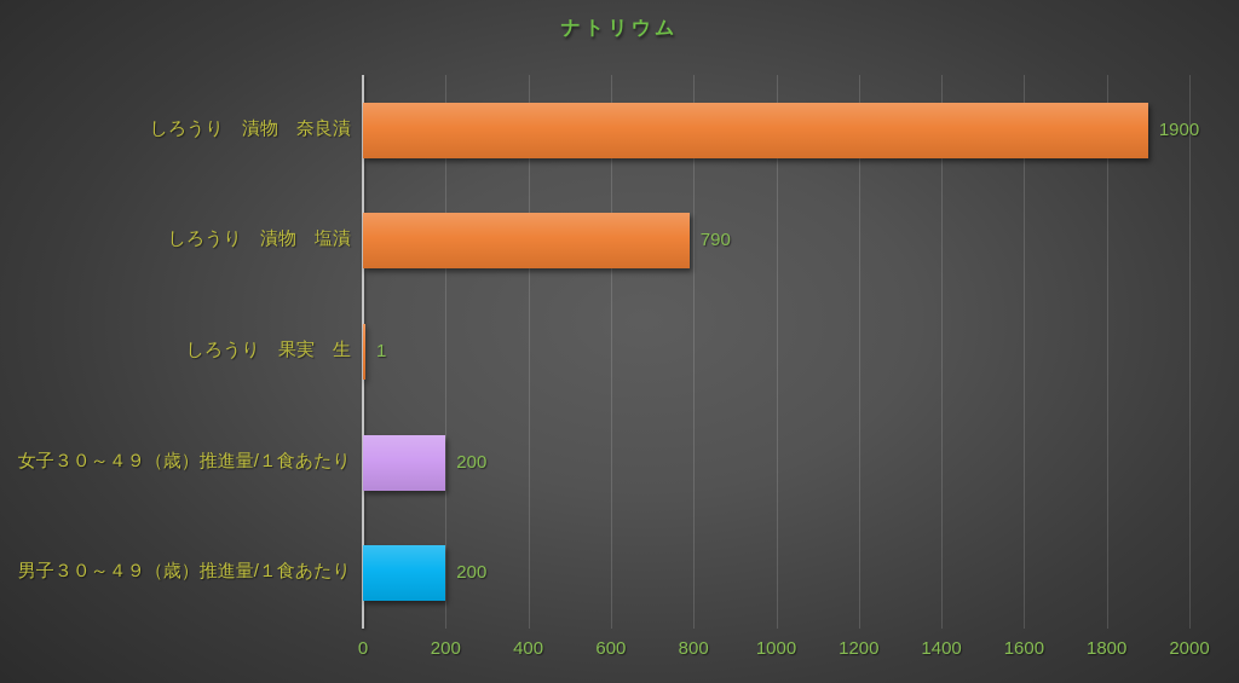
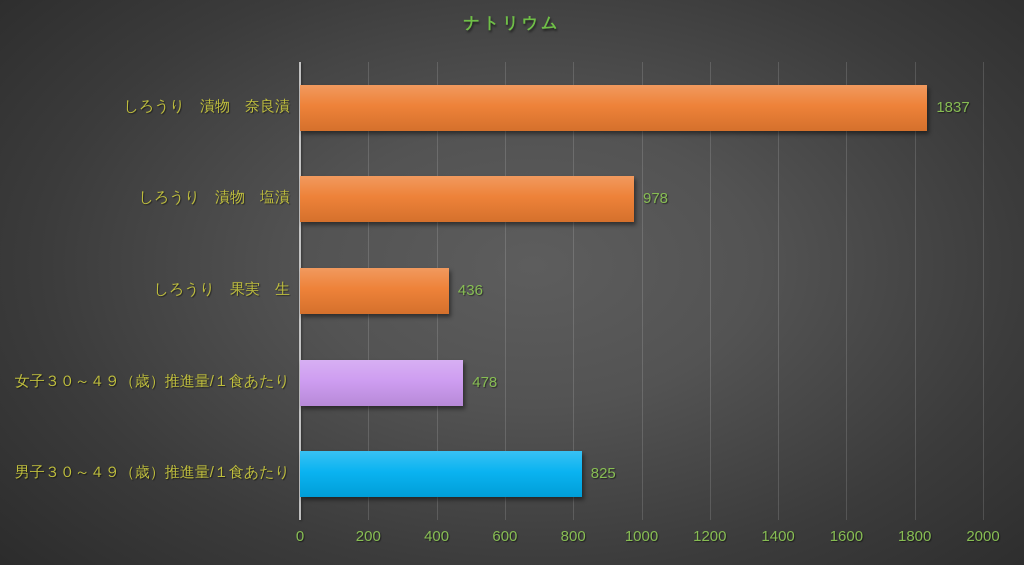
しろうり 漬物 奈良漬: 1900 -> 1837
しろうり 漬物 塩漬: 790 -> 978
しろうり 果実 生: 1 -> 436
女子３０～４９（歳）推進量/１食あたり: 200 -> 478
男子３０～４９（歳）推進量/１食あたり: 200 -> 825
